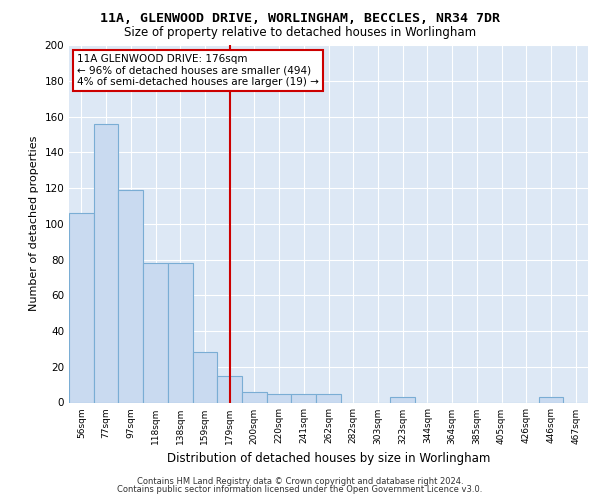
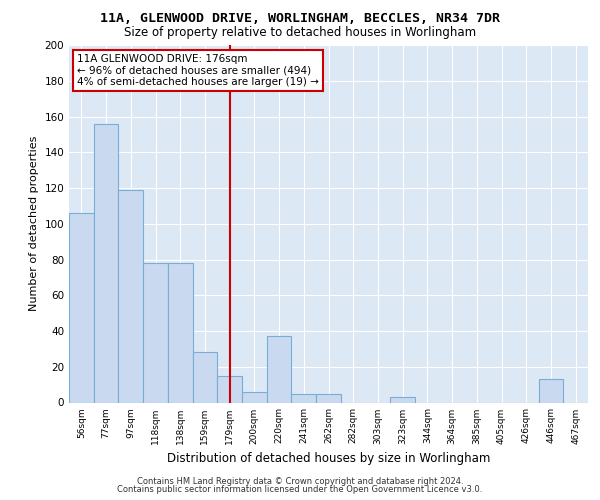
220sqm: 5 -> 37
446sqm: 3 -> 13
